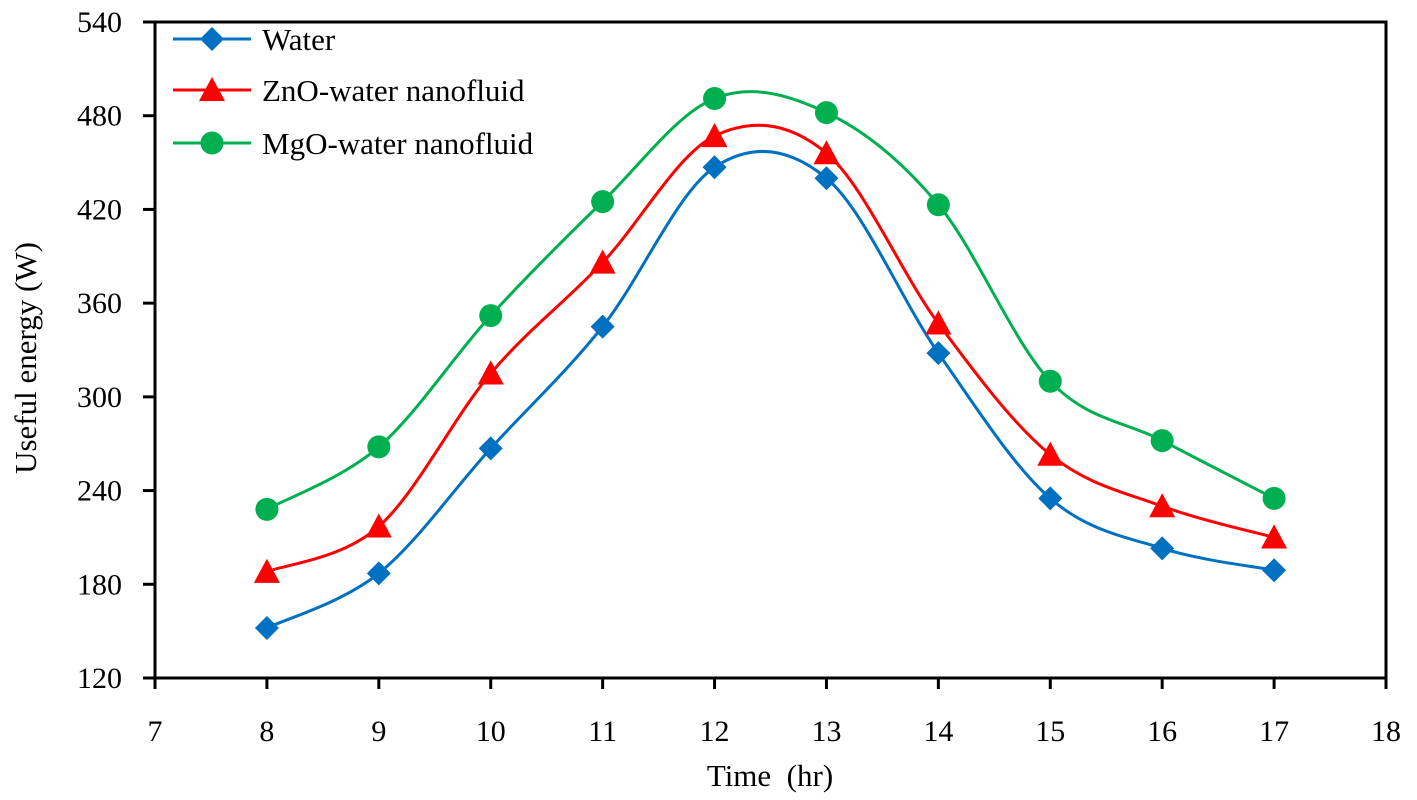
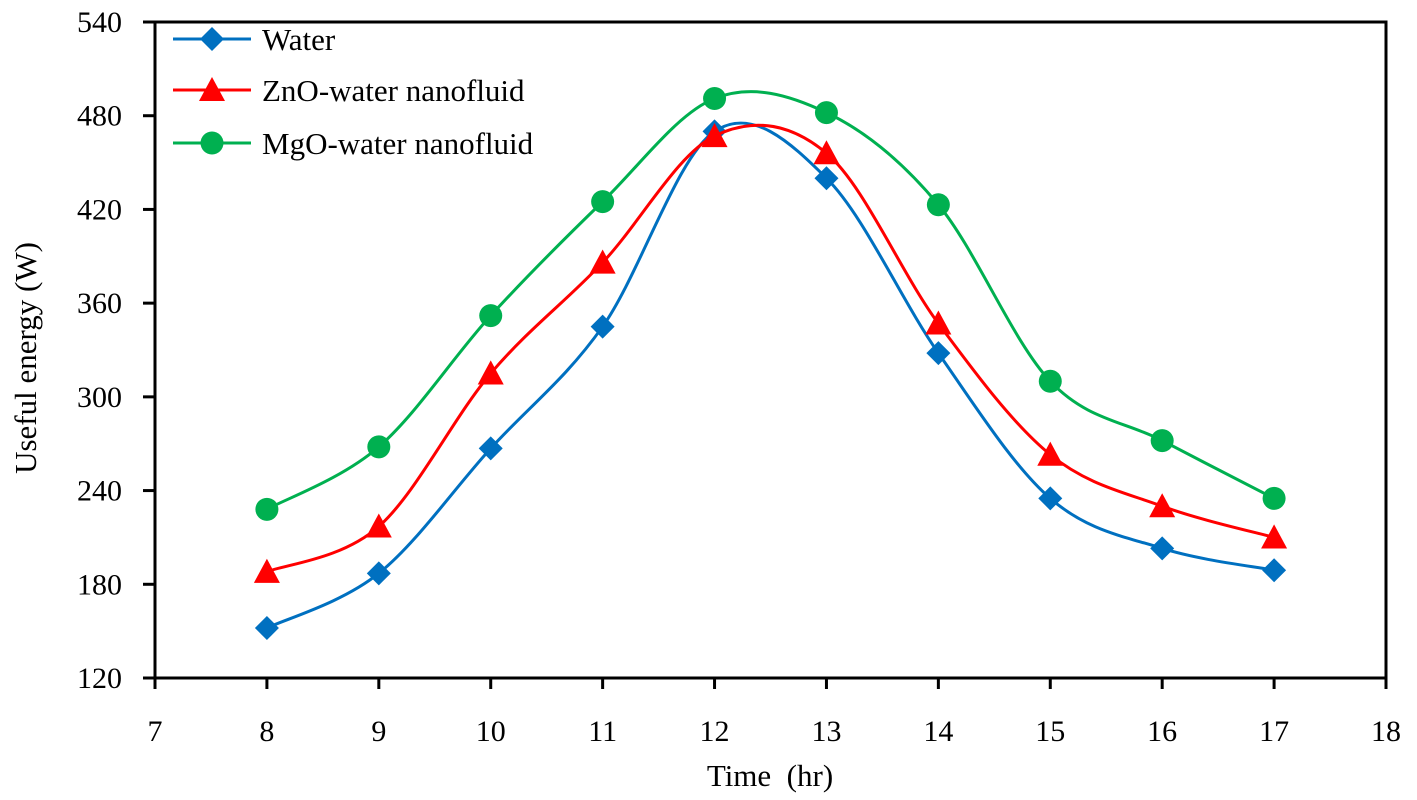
Water/12: 447 -> 470
